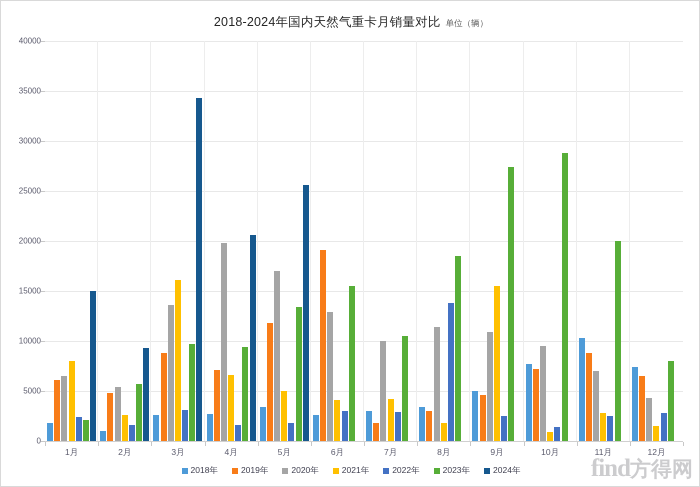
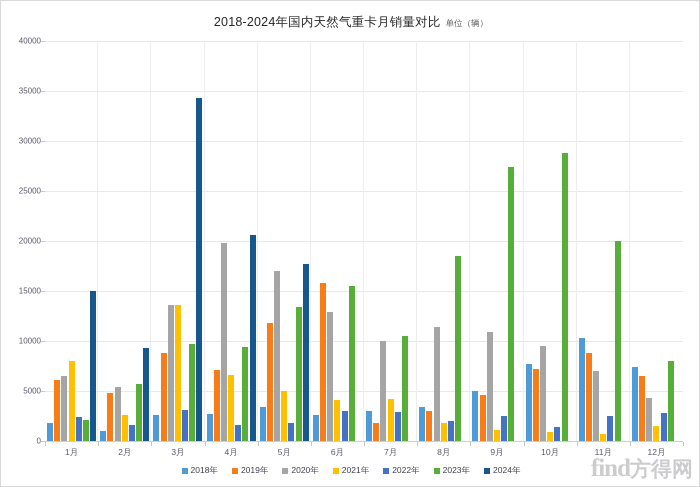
2021年/3月: 16100 -> 13600
2024年/5月: 25600 -> 17700
2019年/6月: 19100 -> 15800
2022年/8月: 13800 -> 2000
2021年/9月: 15500 -> 1100
2021年/11月: 2800 -> 700
